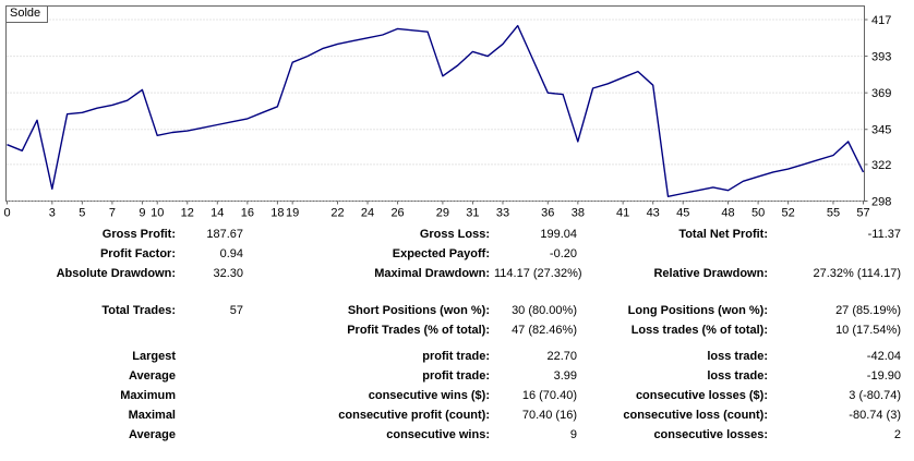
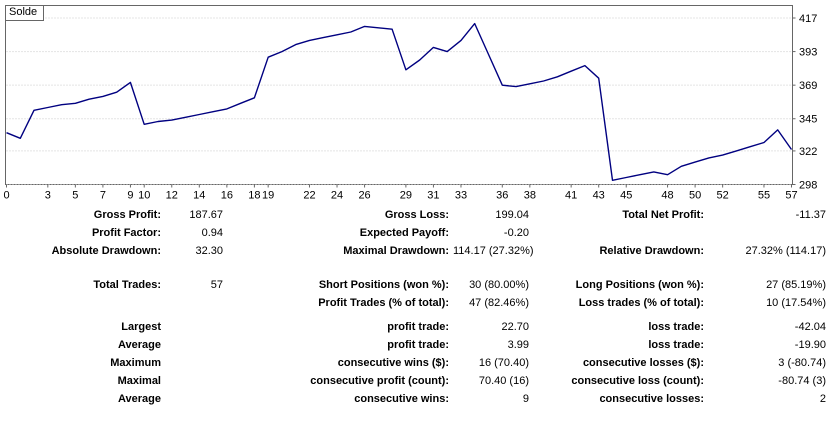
3: 306 -> 353
38: 337 -> 370
57: 317 -> 323
